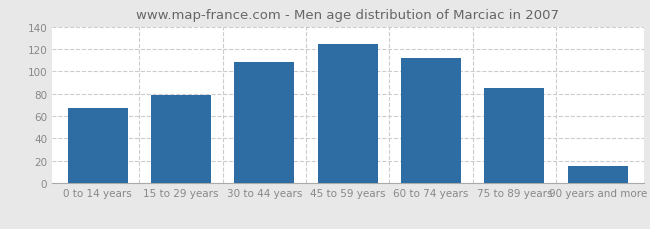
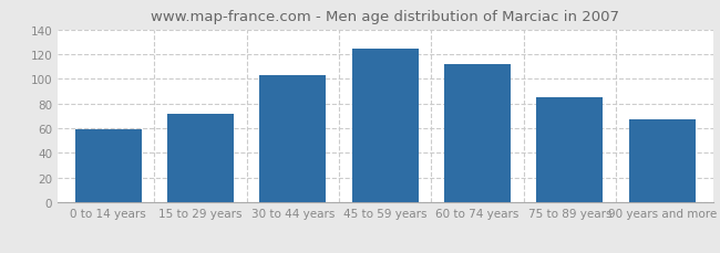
0 to 14 years: 67 -> 59
15 to 29 years: 79 -> 72
30 to 44 years: 108 -> 103
90 years and more: 15 -> 67
